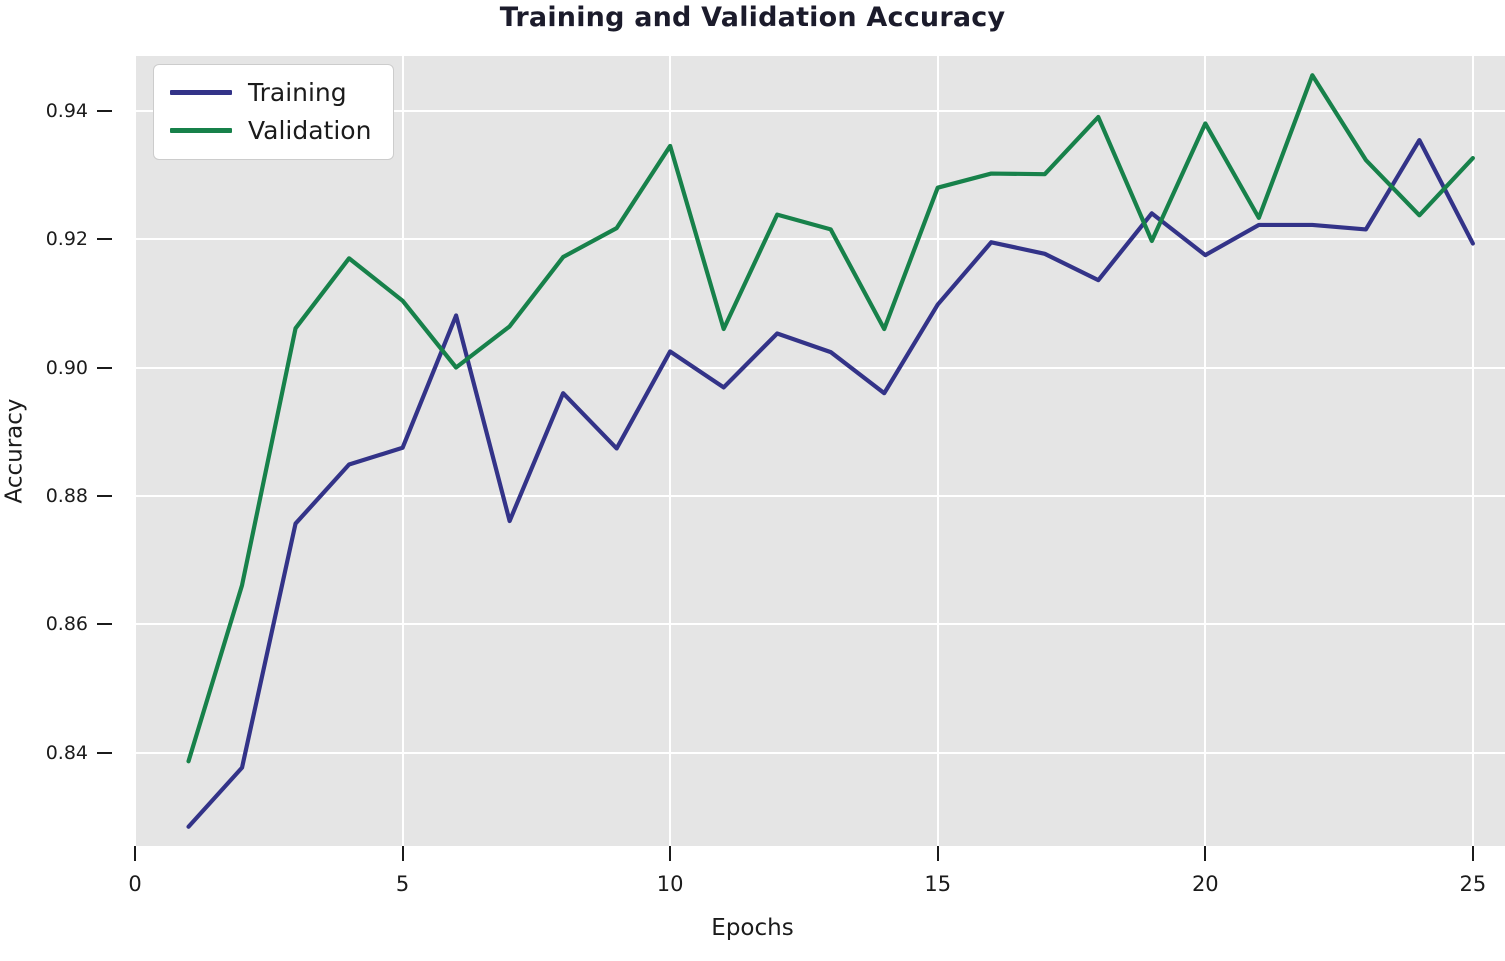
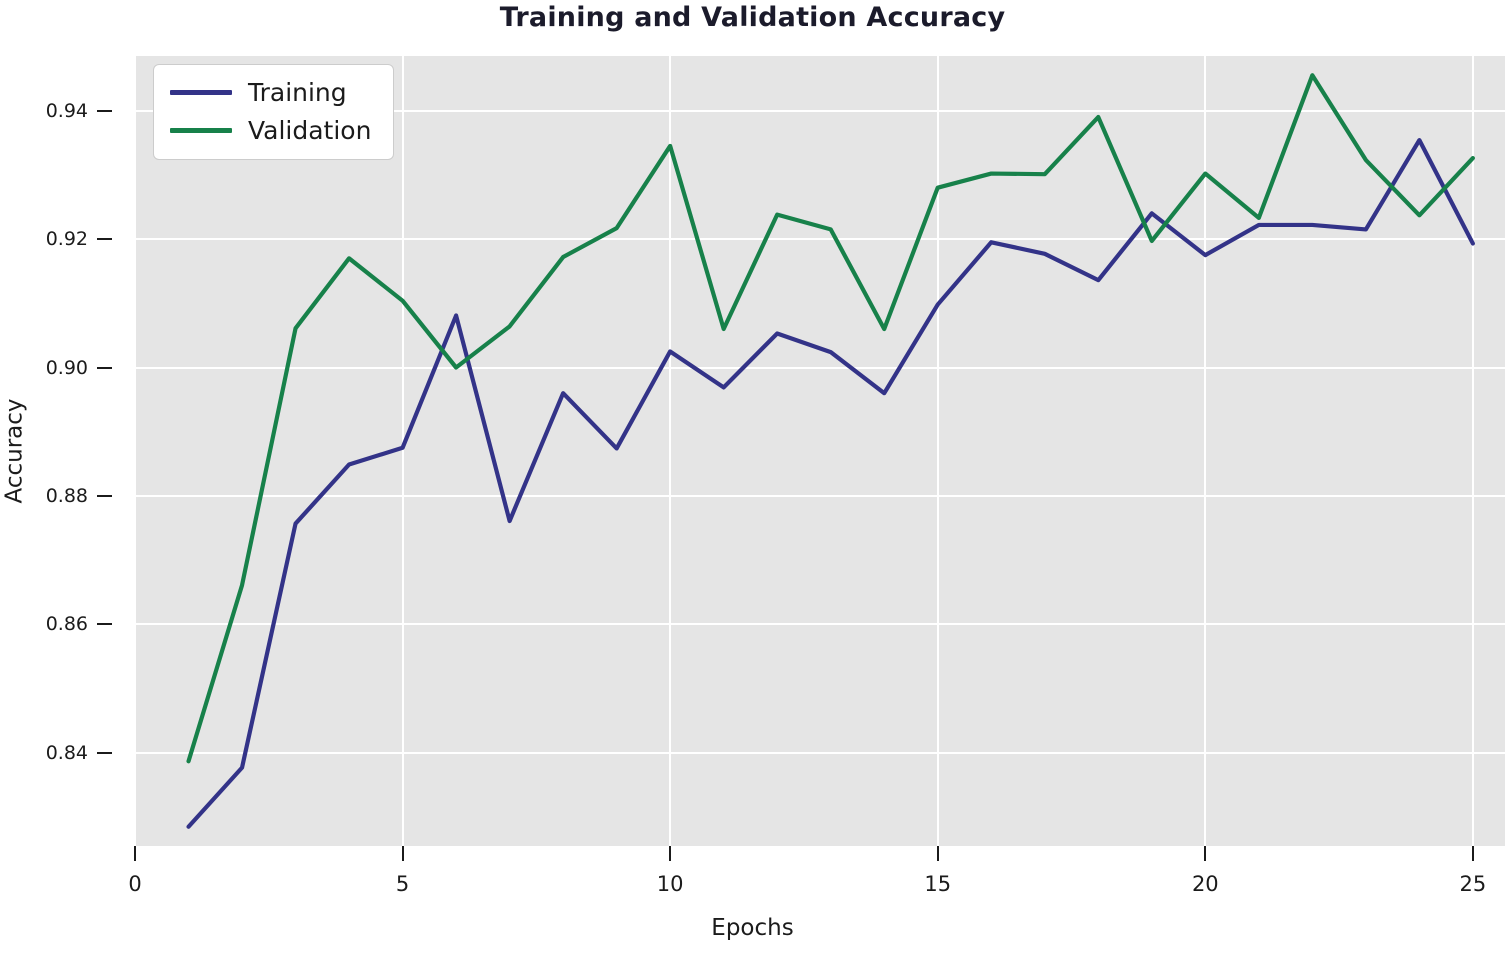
Validation/20: 0.938 -> 0.930
